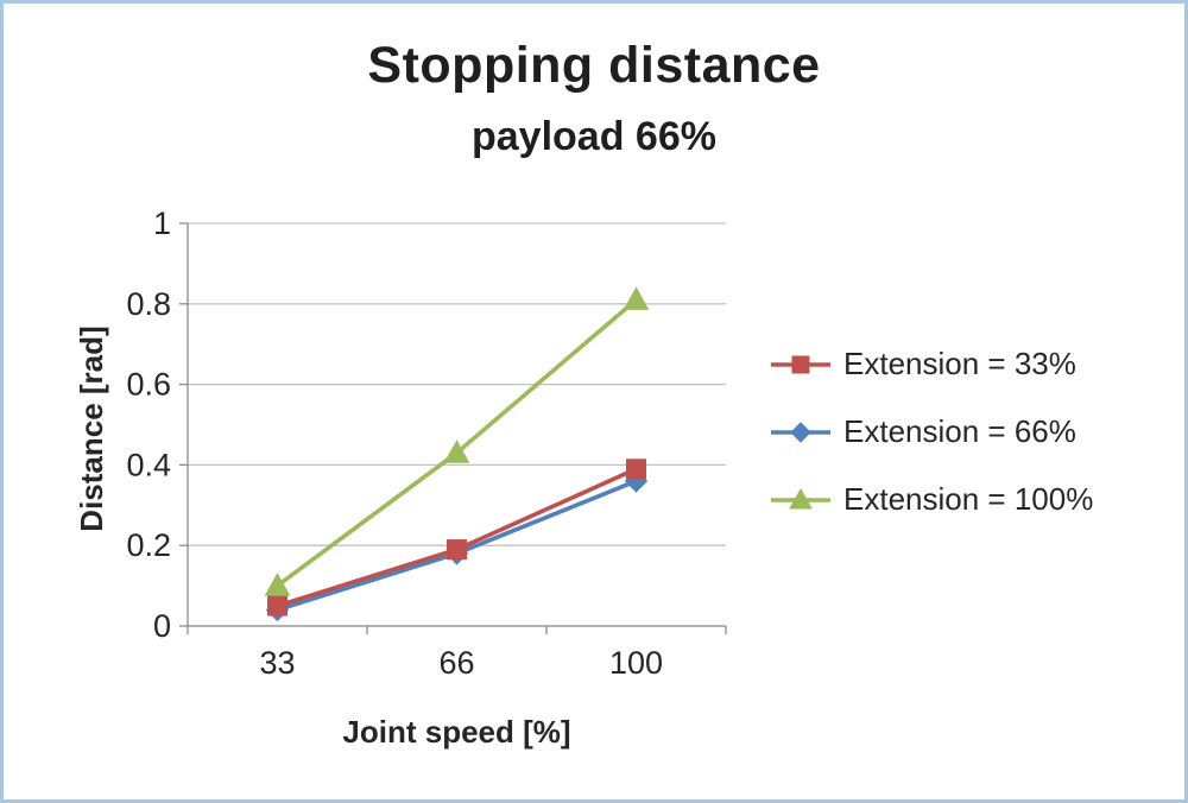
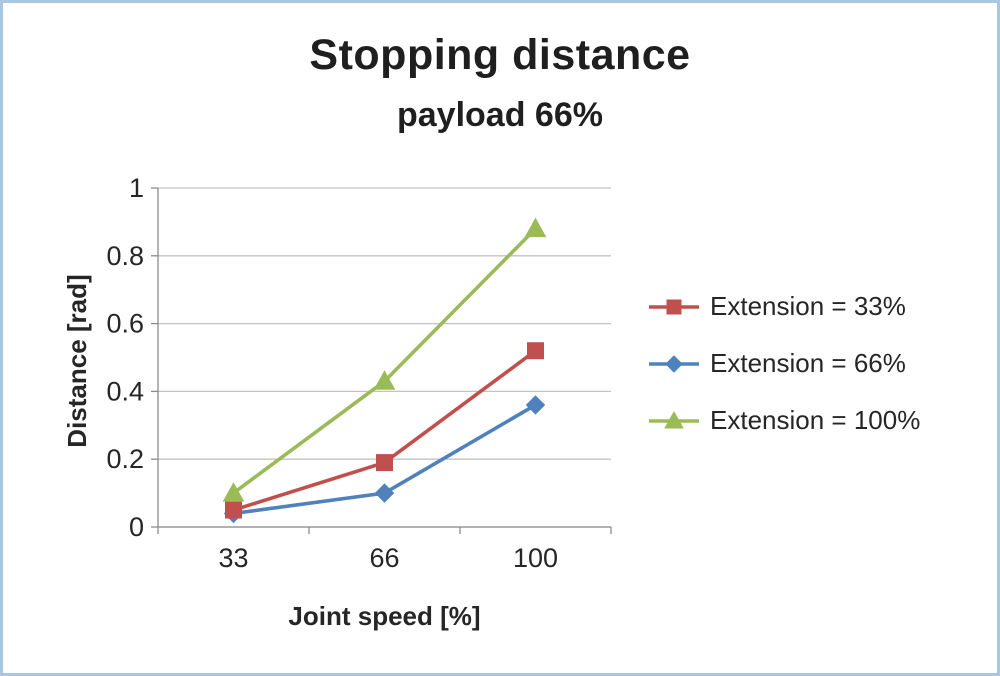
Extension = 66%/66: 0.18 -> 0.10
Extension = 33%/100: 0.39 -> 0.52
Extension = 100%/100: 0.81 -> 0.88
